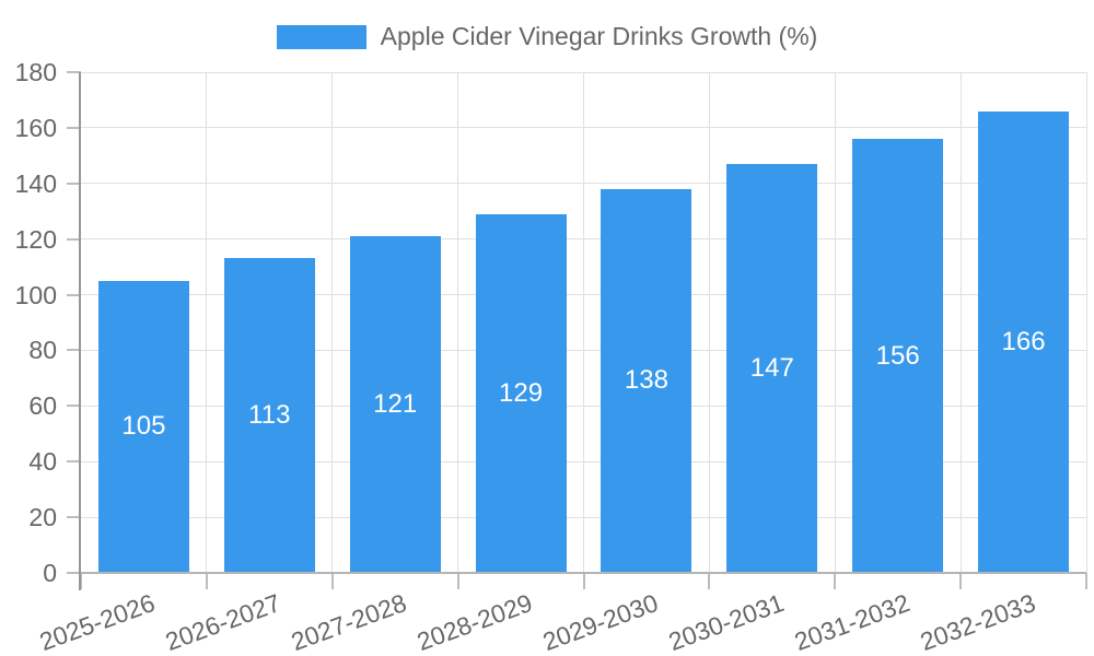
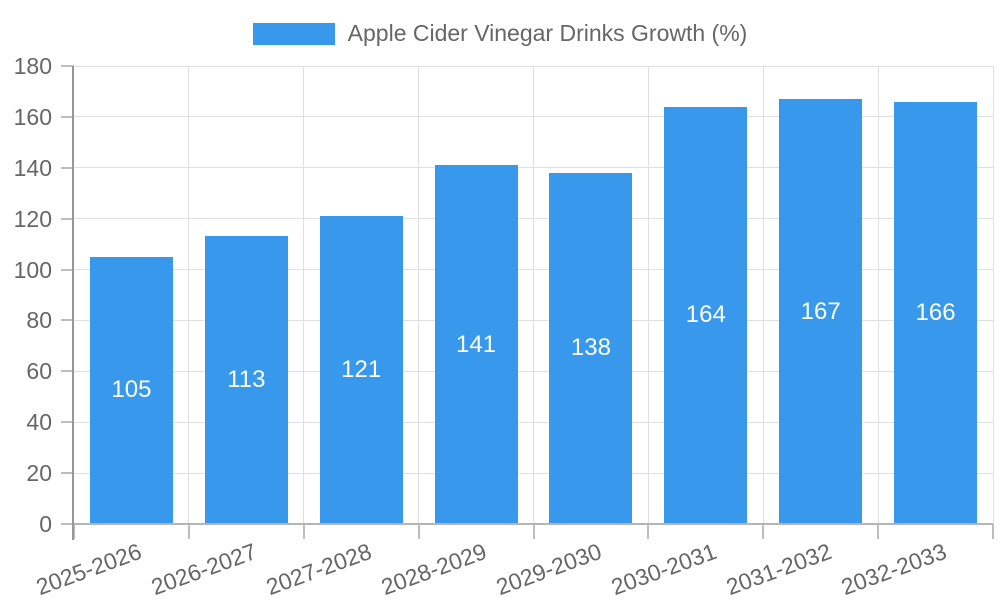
2028-2029: 129 -> 141
2030-2031: 147 -> 164
2031-2032: 156 -> 167
